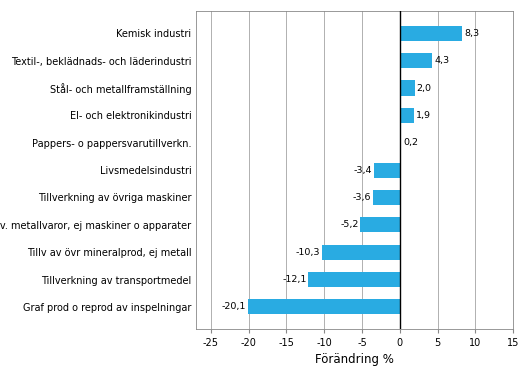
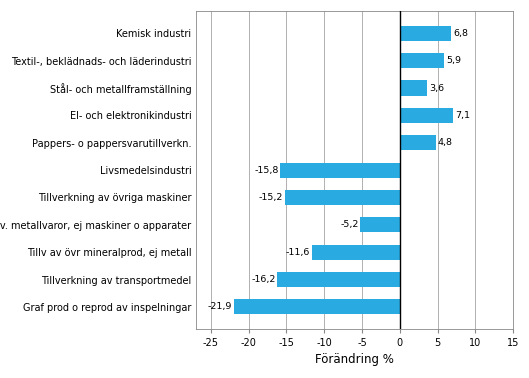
Kemisk industri: 8,3 -> 6,8
Textil-, beklädnads- och läderindustri: 4,3 -> 5,9
Stål- och metallframställning: 2,0 -> 3,6
El- och elektronikindustri: 1,9 -> 7,1
Pappers- o pappersvarutillverkn.: 0,2 -> 4,8
Livsmedelsindustri: -3,4 -> -15,8
Tillverkning av övriga maskiner: -3,6 -> -15,2
Tillv av övr mineralprod, ej metall: -10,3 -> -11,6
Tillverkning av transportmedel: -12,1 -> -16,2
Graf prod o reprod av inspelningar: -20,1 -> -21,9
